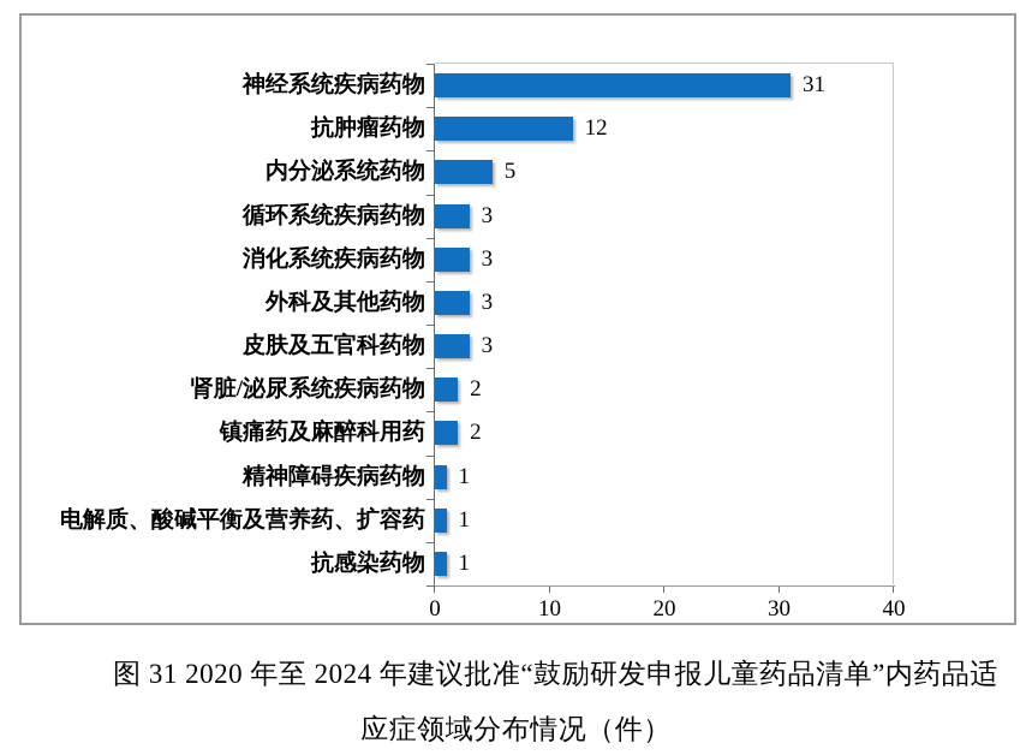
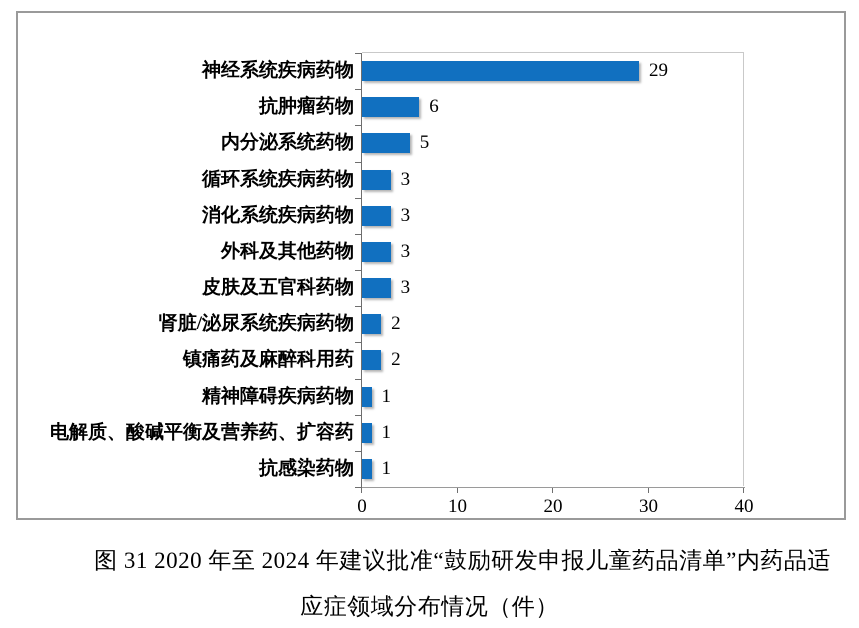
神经系统疾病药物: 31 -> 29
抗肿瘤药物: 12 -> 6
